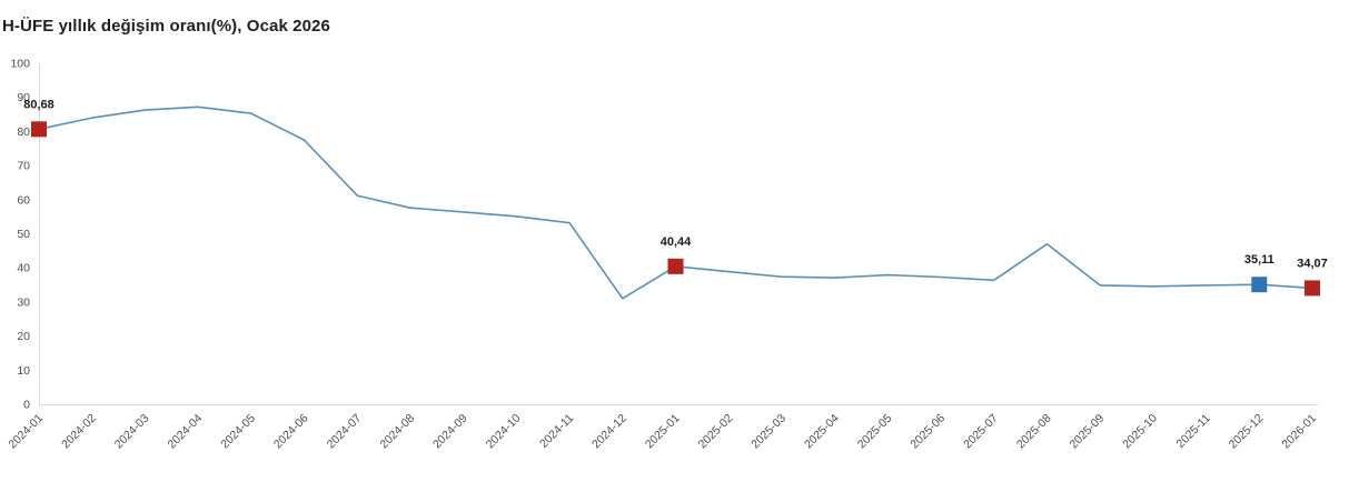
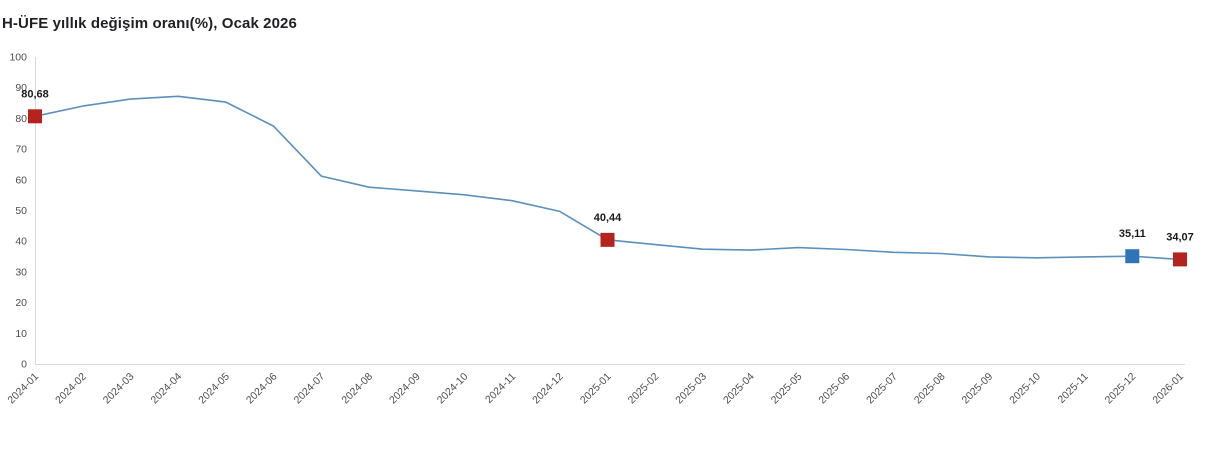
2024-12: 31 -> 50
2025-08: 47 -> 36
